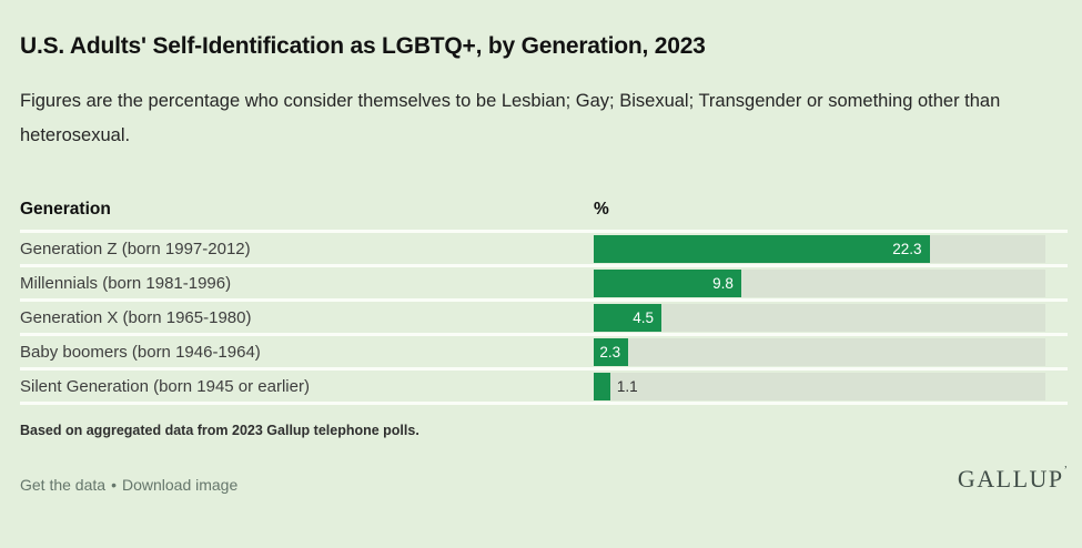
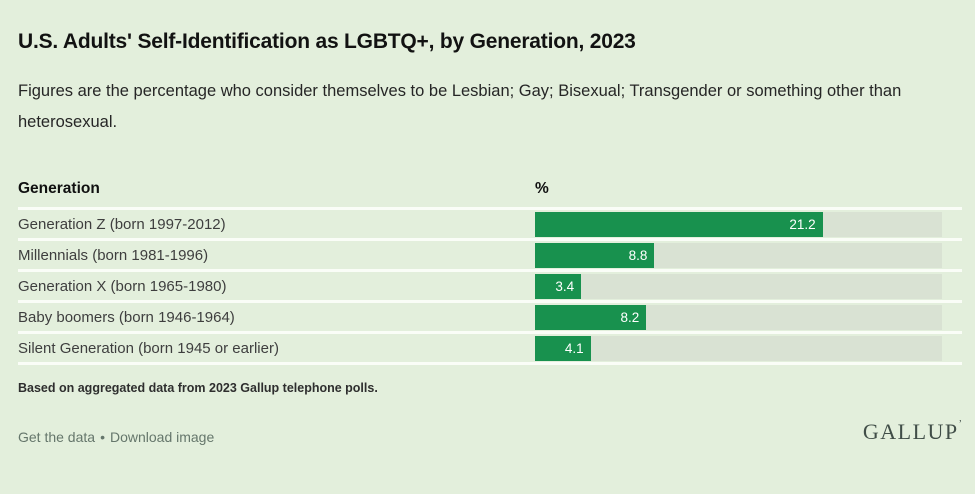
Generation Z (born 1997-2012): 22.3 -> 21.2
Millennials (born 1981-1996): 9.8 -> 8.8
Generation X (born 1965-1980): 4.5 -> 3.4
Baby boomers (born 1946-1964): 2.3 -> 8.2
Silent Generation (born 1945 or earlier): 1.1 -> 4.1
